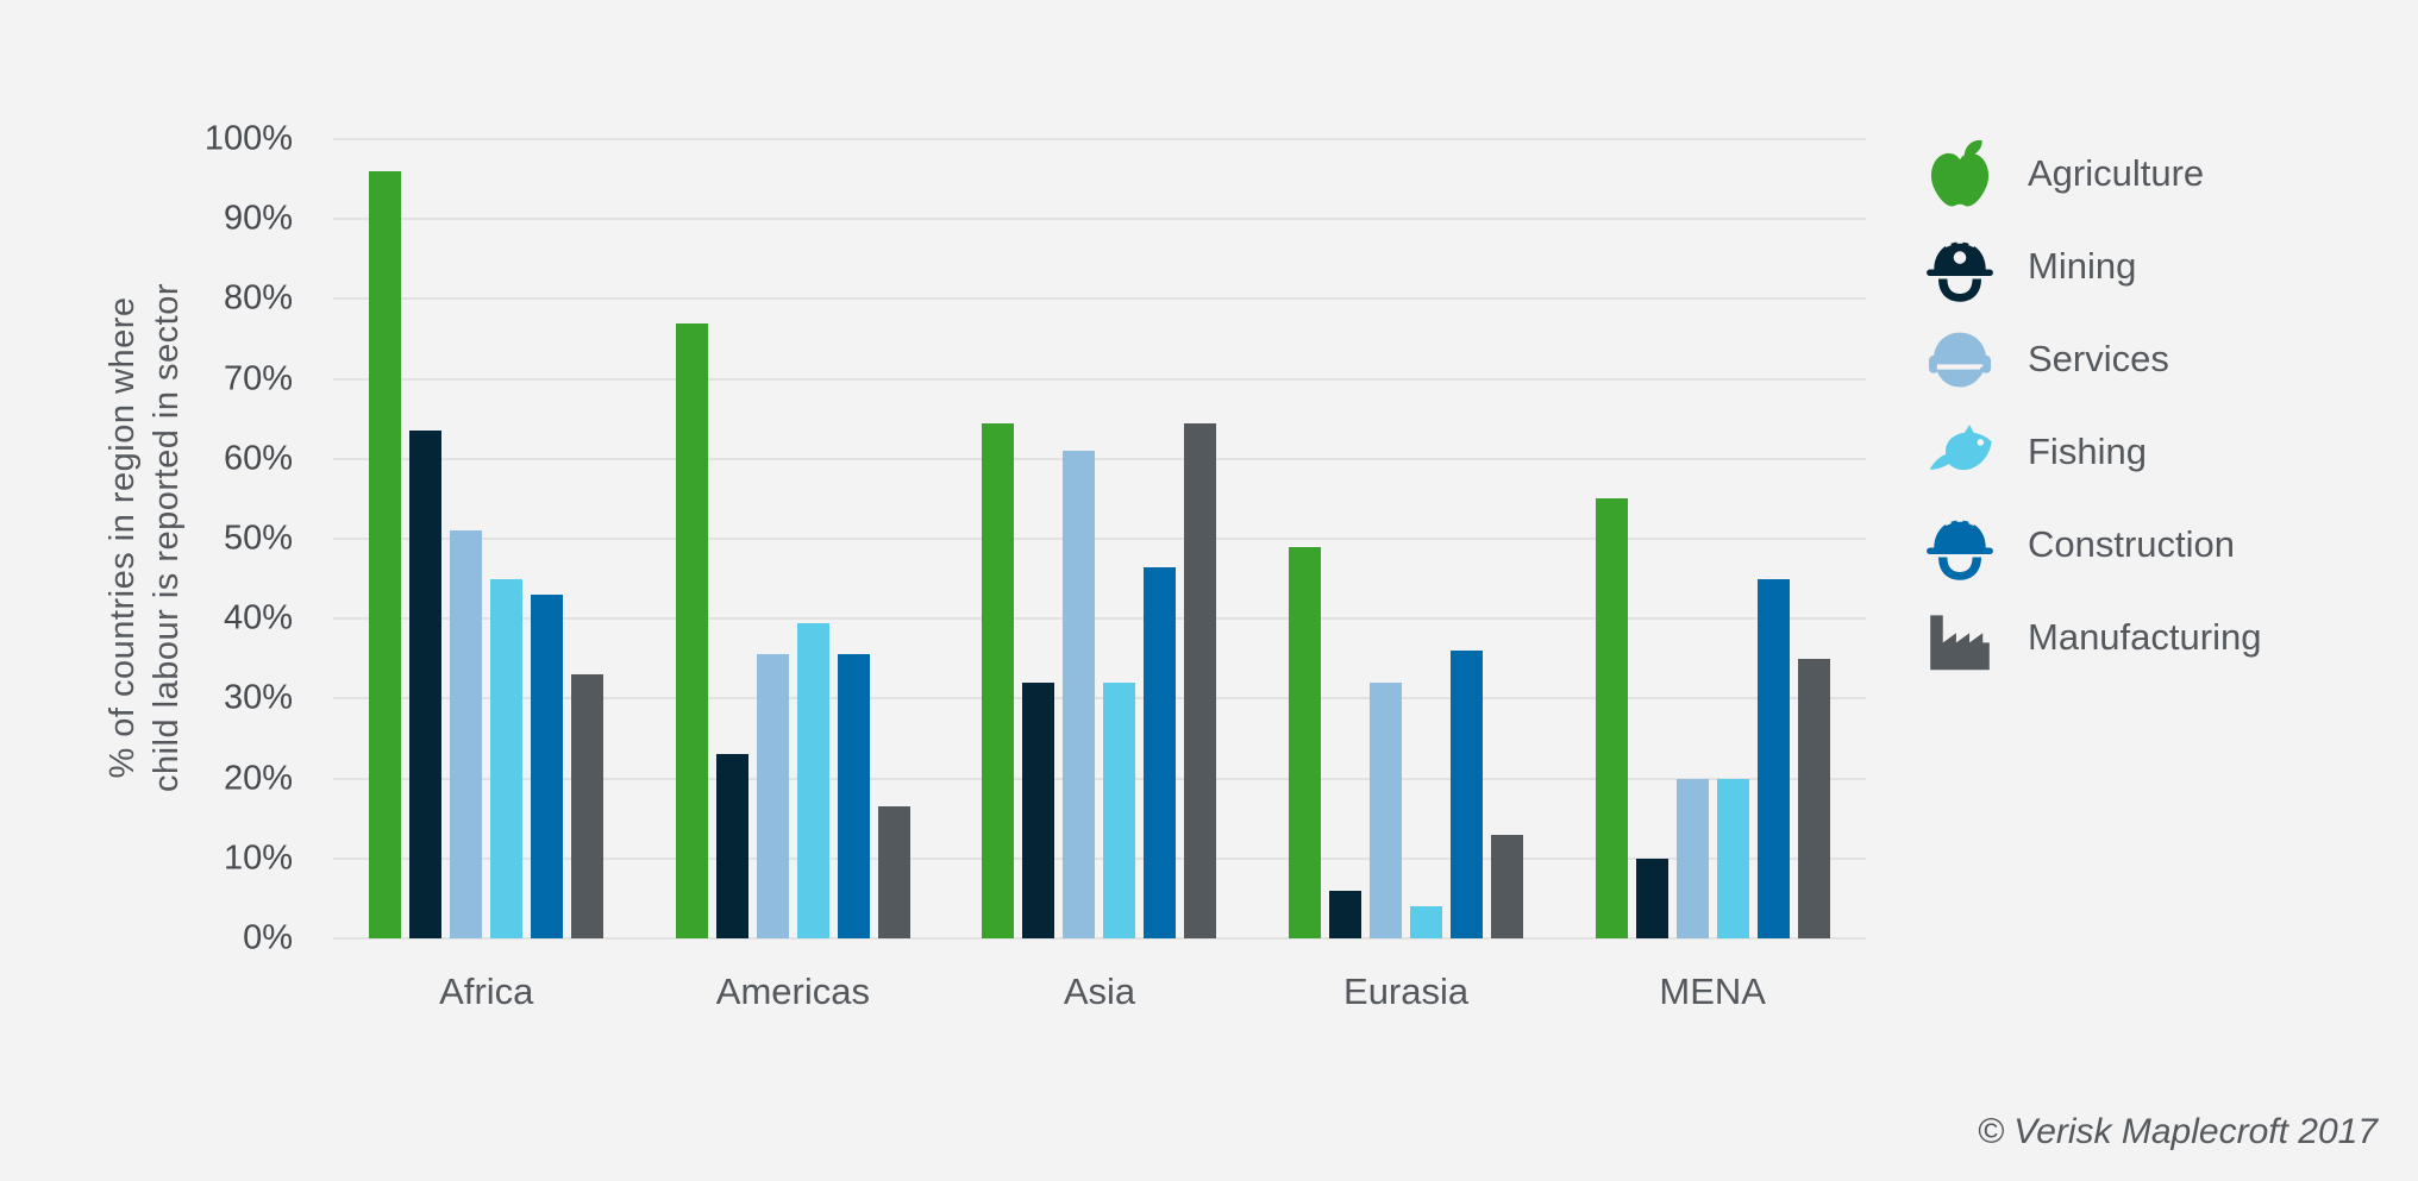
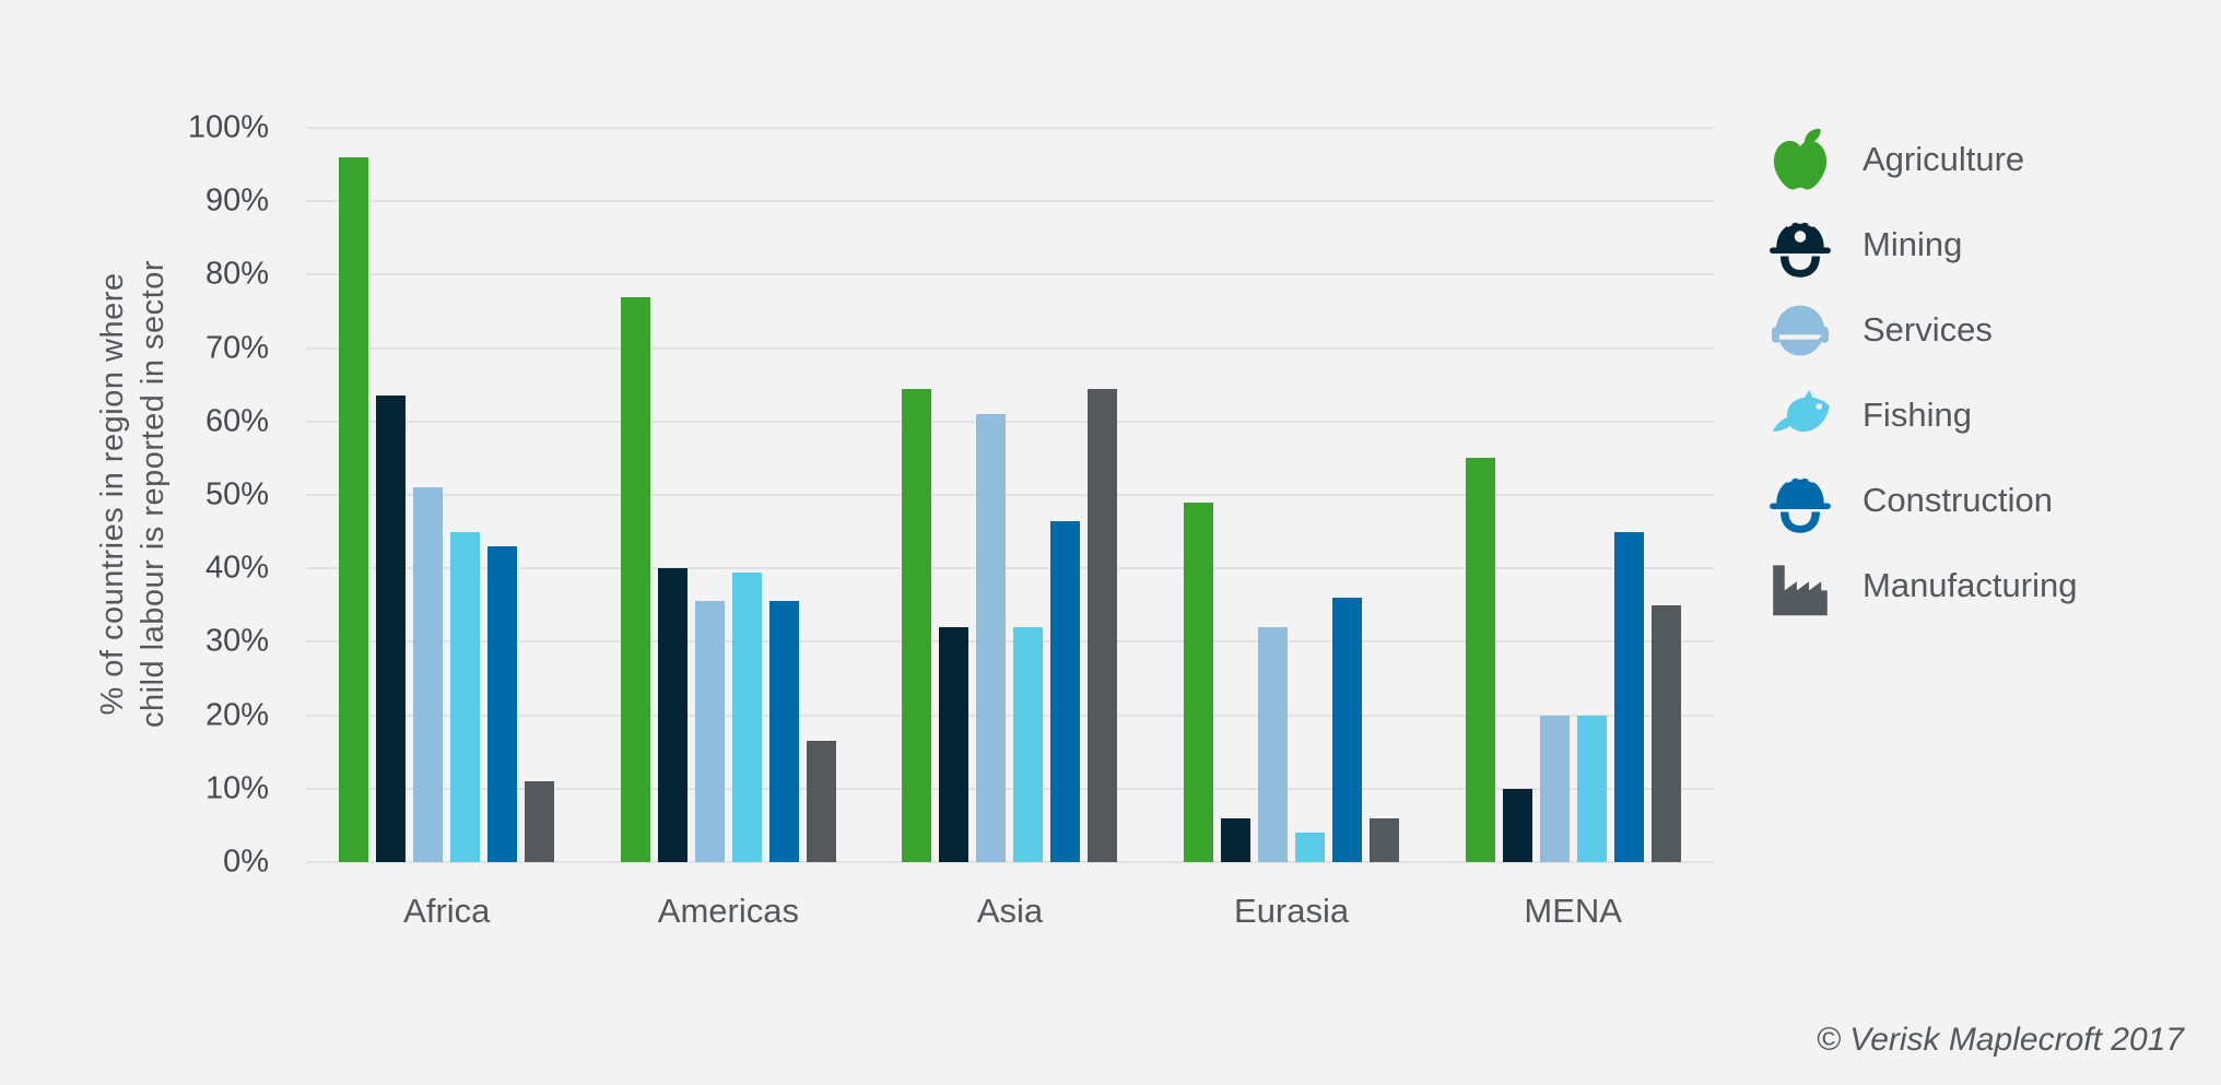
Manufacturing/Africa: 33% -> 11%
Mining/Americas: 23% -> 40%
Manufacturing/Eurasia: 13% -> 6%
